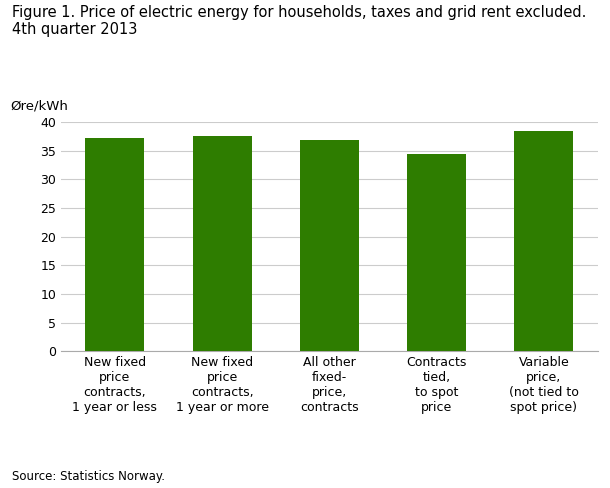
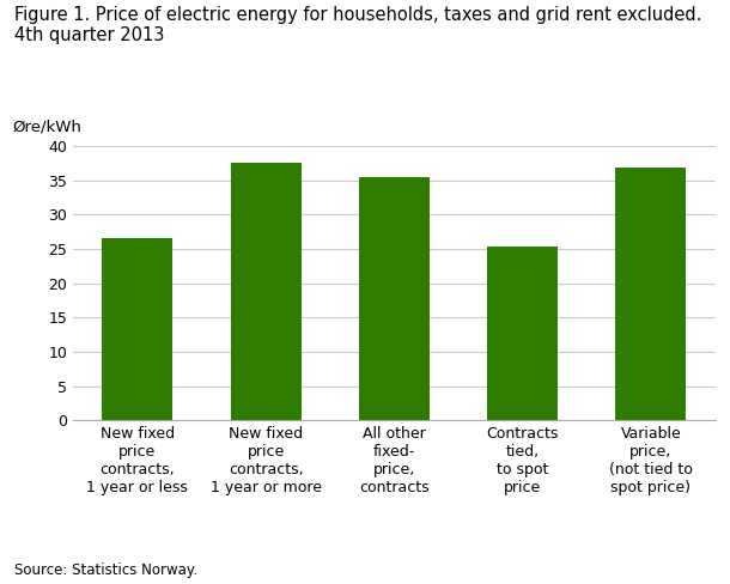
New fixed price contracts, 1 year or less: 37.2 -> 26.6
All other fixed- price, contracts: 36.8 -> 35.4
Contracts tied, to spot price: 34.5 -> 25.4
Variable price, (not tied to spot price): 38.5 -> 36.8
